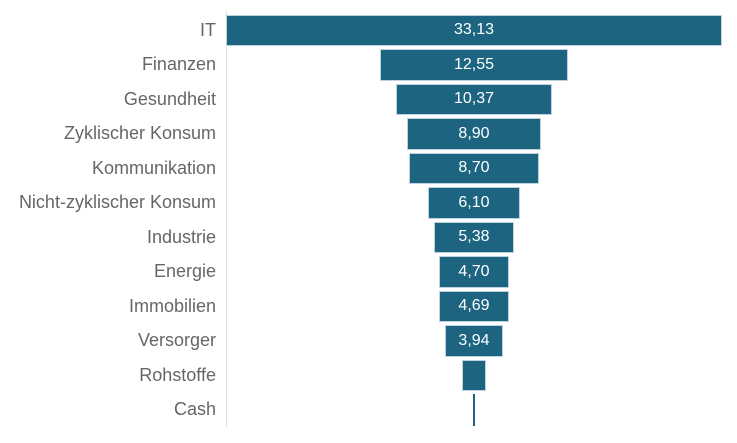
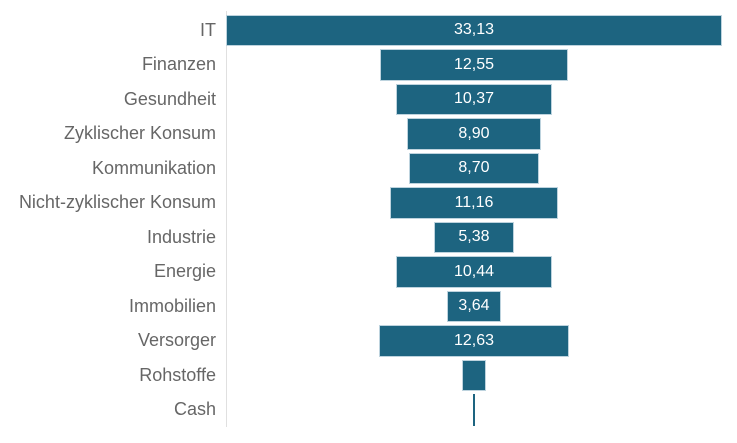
Nicht-zyklischer Konsum: 6,10 -> 11,16
Energie: 4,70 -> 10,44
Immobilien: 4,69 -> 3,64
Versorger: 3,94 -> 12,63
